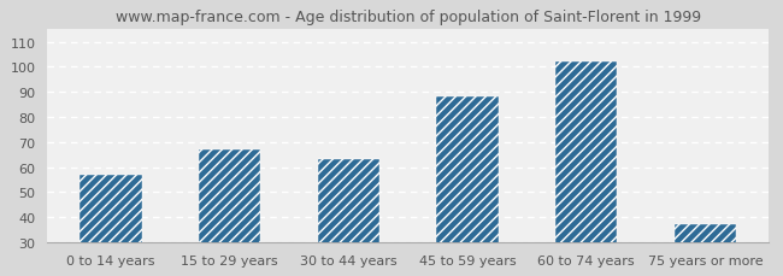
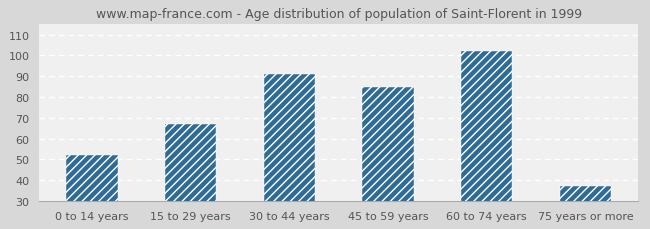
0 to 14 years: 57 -> 52
30 to 44 years: 63 -> 91
45 to 59 years: 88 -> 85
